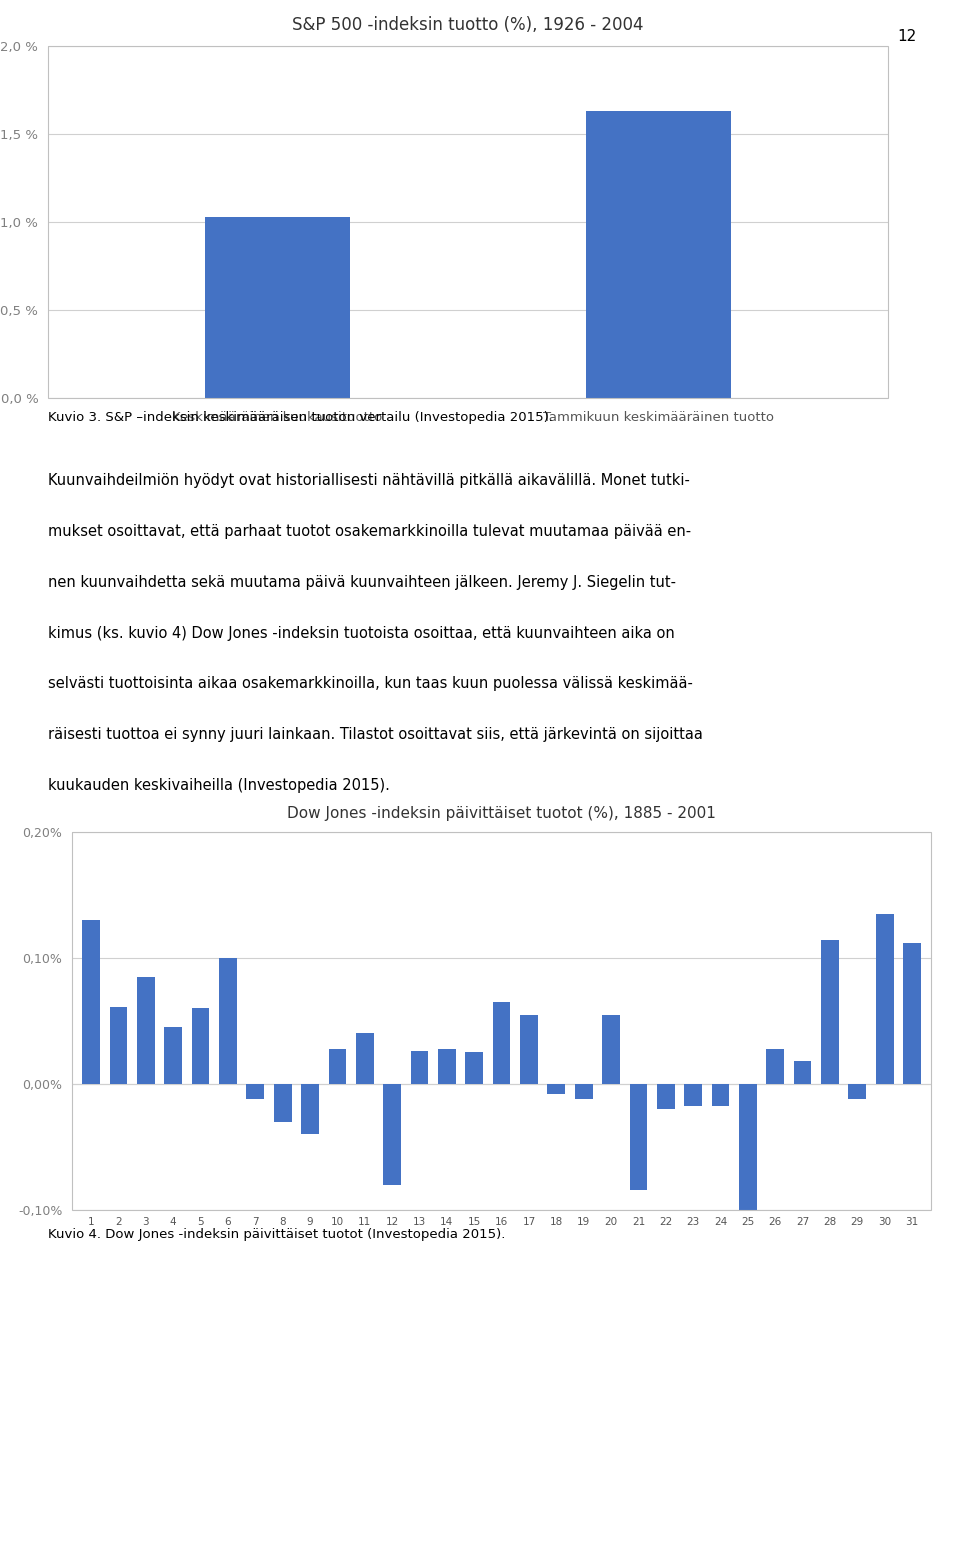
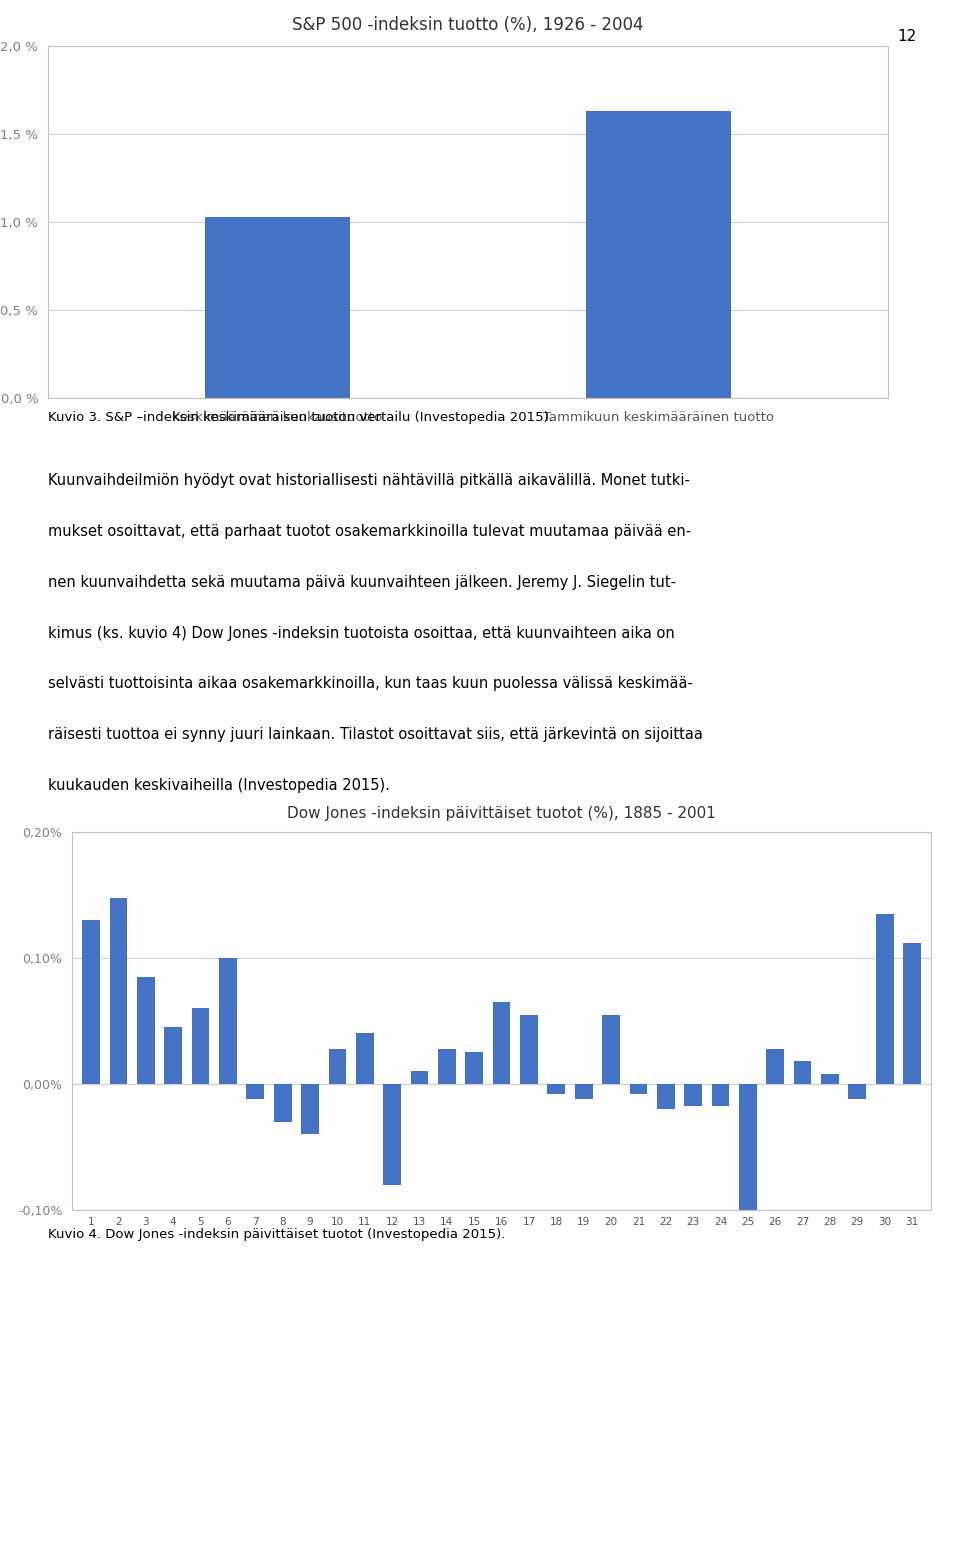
Dow Jones -indeksin päivittäiset tuotot (%), 1885 - 2001/2: 0,061% -> 0,148%
Dow Jones -indeksin päivittäiset tuotot (%), 1885 - 2001/13: 0,026% -> 0,010%
Dow Jones -indeksin päivittäiset tuotot (%), 1885 - 2001/21: -0,084% -> -0,008%
Dow Jones -indeksin päivittäiset tuotot (%), 1885 - 2001/28: 0,114% -> 0,008%
